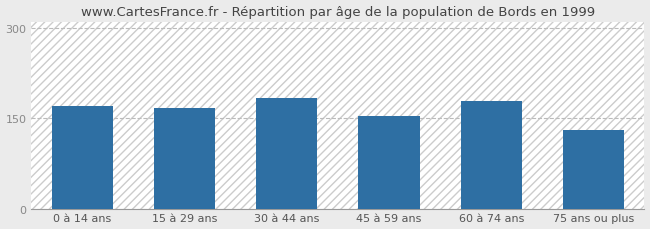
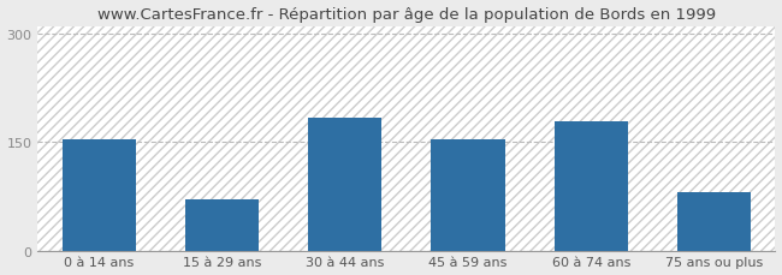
0 à 14 ans: 170 -> 154
15 à 29 ans: 167 -> 70
75 ans ou plus: 130 -> 80
